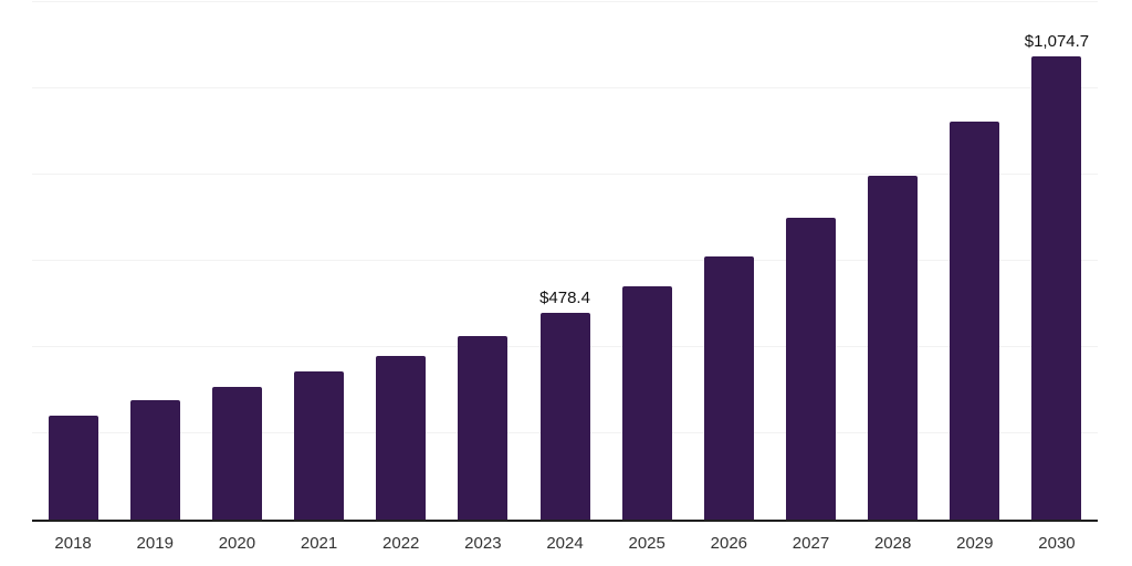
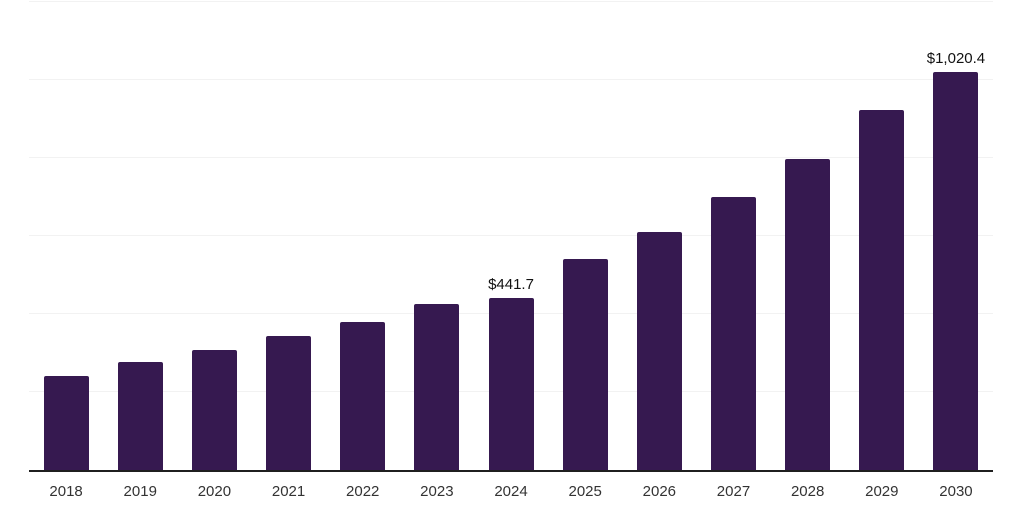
2024: $478.4 -> $441.7
2030: $1,074.7 -> $1,020.4
